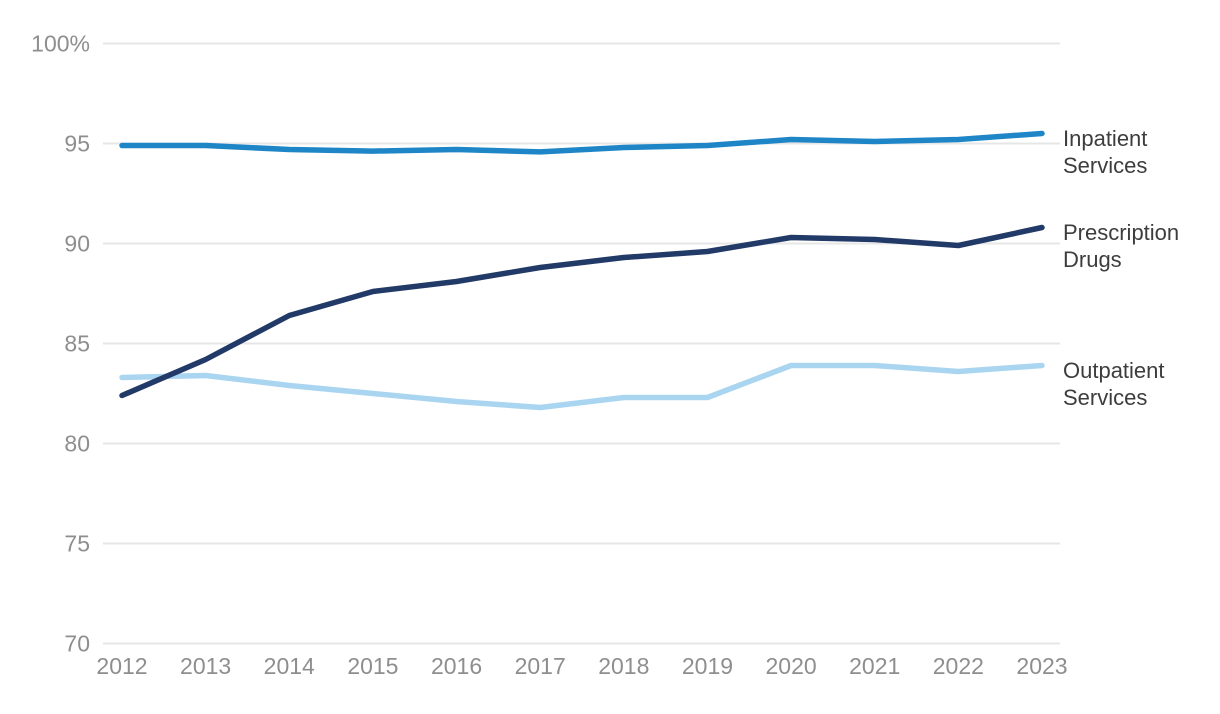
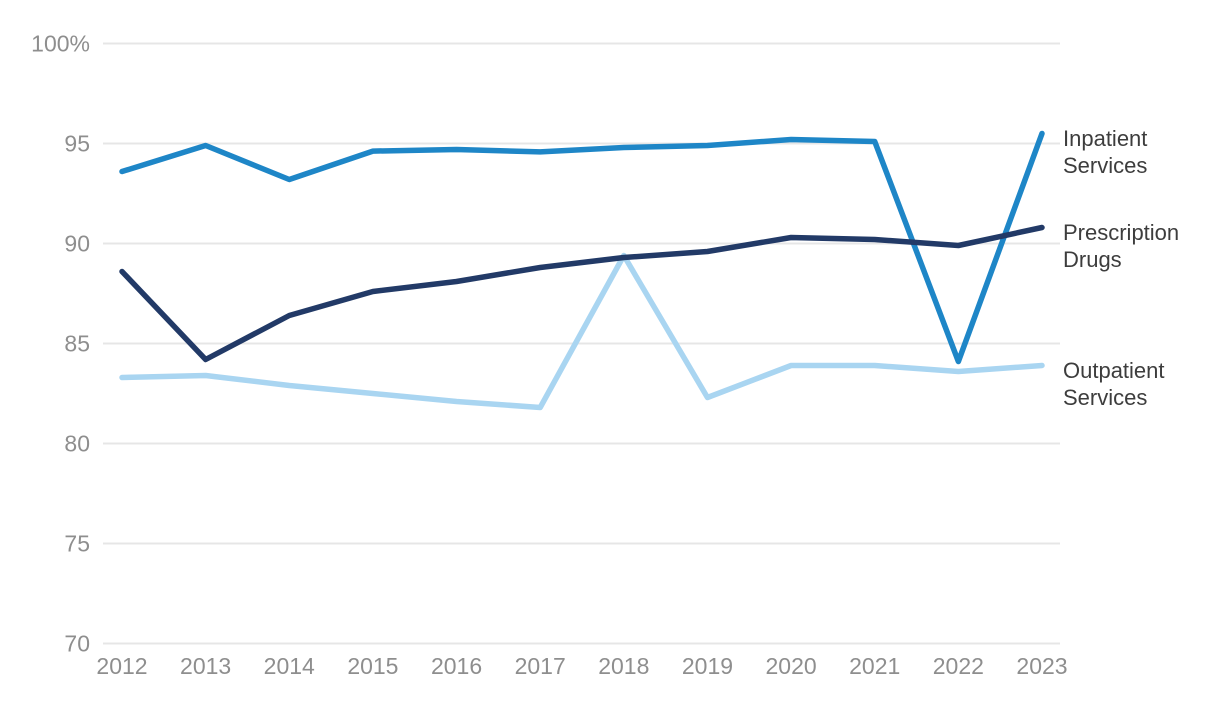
Inpatient Services/2012: 94.9% -> 93.6%
Prescription Drugs/2012: 82.4% -> 88.6%
Inpatient Services/2014: 94.7% -> 93.2%
Outpatient Services/2018: 82.3% -> 89.4%
Inpatient Services/2022: 95.2% -> 84.1%
